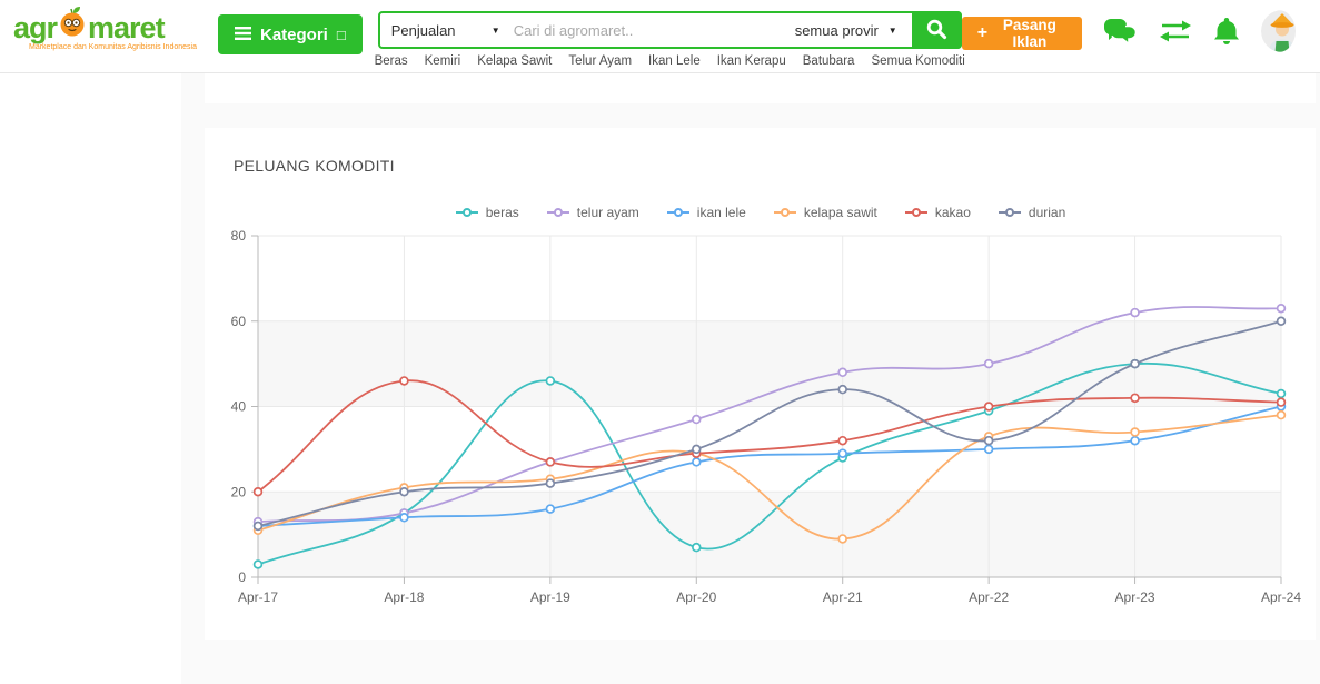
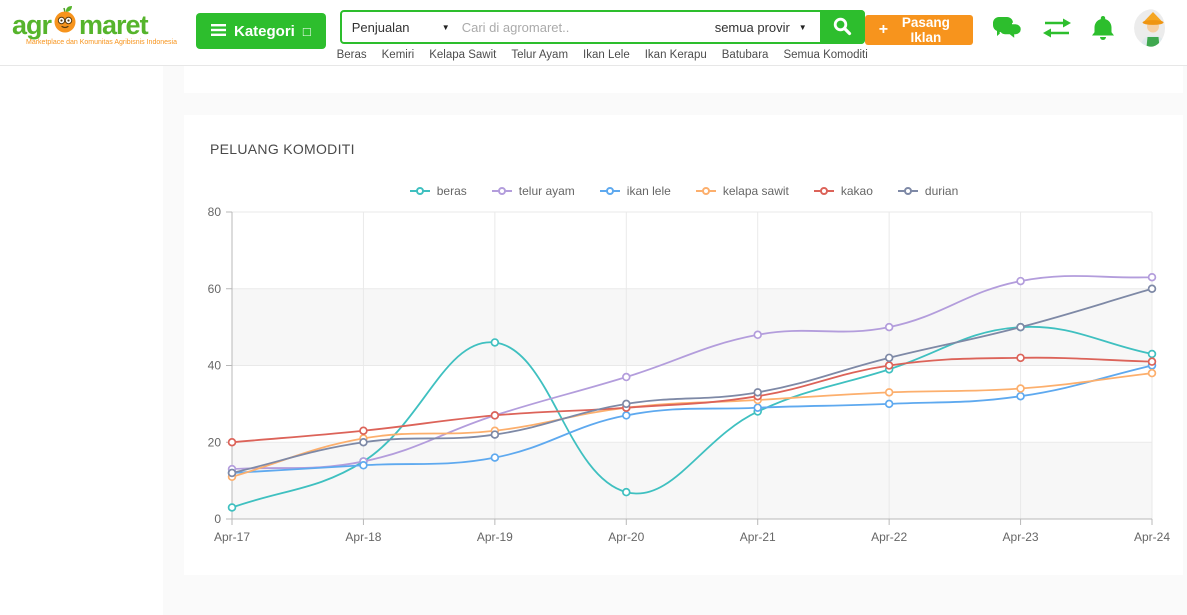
kakao/Apr-18: 46 -> 23
kelapa sawit/Apr-21: 9 -> 31
durian/Apr-21: 44 -> 33
durian/Apr-22: 32 -> 42
